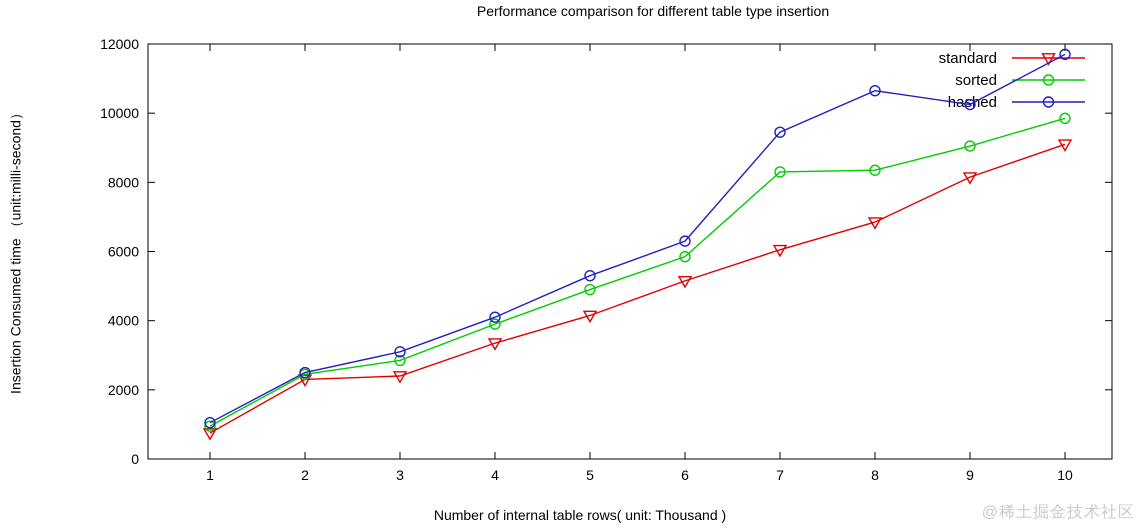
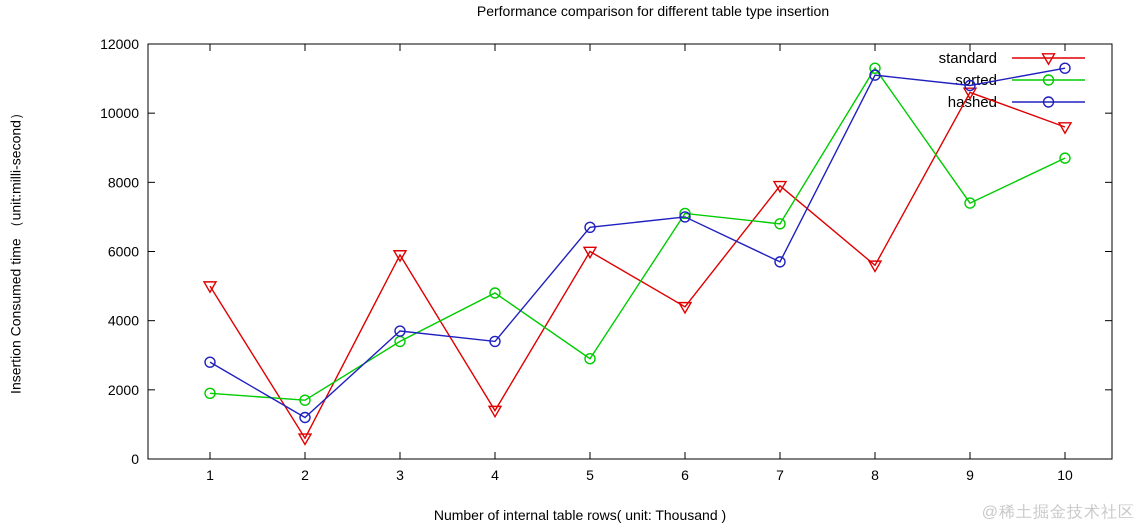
standard/1: 800 -> 5000
sorted/1: 1000 -> 1900
hashed/1: 1000 -> 2800
standard/2: 2300 -> 600
sorted/2: 2400 -> 1700
hashed/2: 2500 -> 1200
standard/3: 2400 -> 5900
sorted/3: 2800 -> 3400
hashed/3: 3100 -> 3700
standard/4: 3400 -> 1400
sorted/4: 3900 -> 4800
hashed/4: 4100 -> 3400
standard/5: 4200 -> 6000
sorted/5: 4900 -> 2900
hashed/5: 5300 -> 6700
standard/6: 5200 -> 4400
sorted/6: 5800 -> 7100
hashed/6: 6300 -> 7000
standard/7: 6000 -> 7900
sorted/7: 8300 -> 6800
hashed/7: 9400 -> 5700
standard/8: 6800 -> 5600
sorted/8: 8400 -> 11300
hashed/8: 10600 -> 11100
standard/9: 8200 -> 10600
sorted/9: 9000 -> 7400
hashed/9: 10200 -> 10800
standard/10: 9100 -> 9600
sorted/10: 9800 -> 8700
hashed/10: 11700 -> 11300
